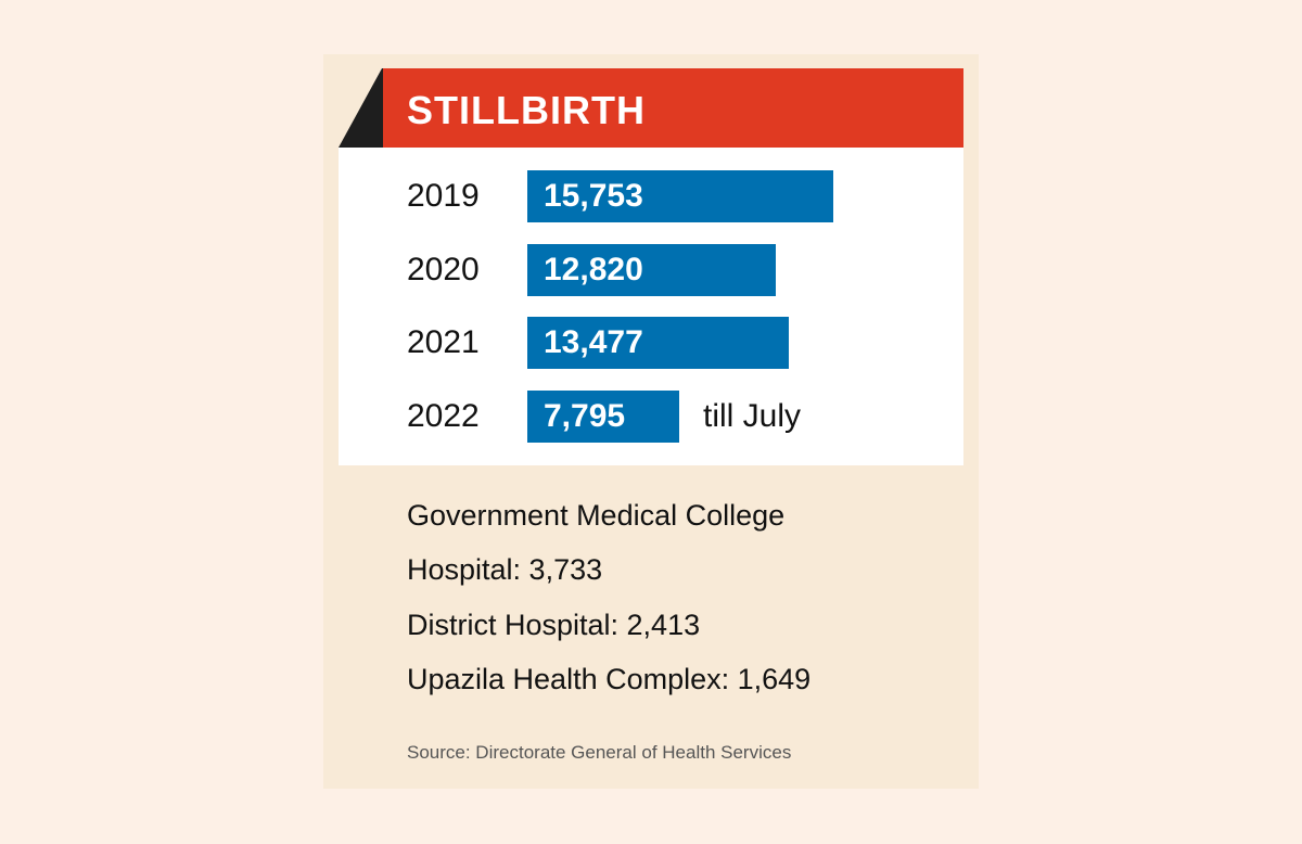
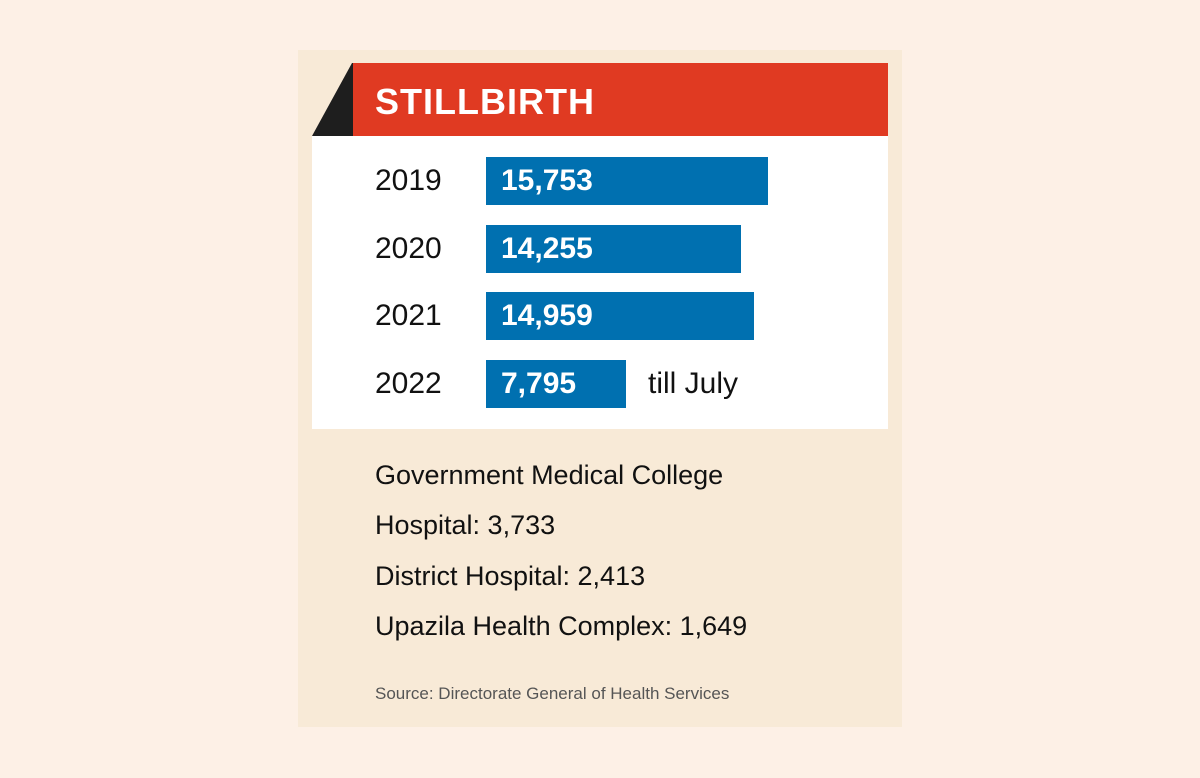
2020: 12,820 -> 14,255
2021: 13,477 -> 14,959
